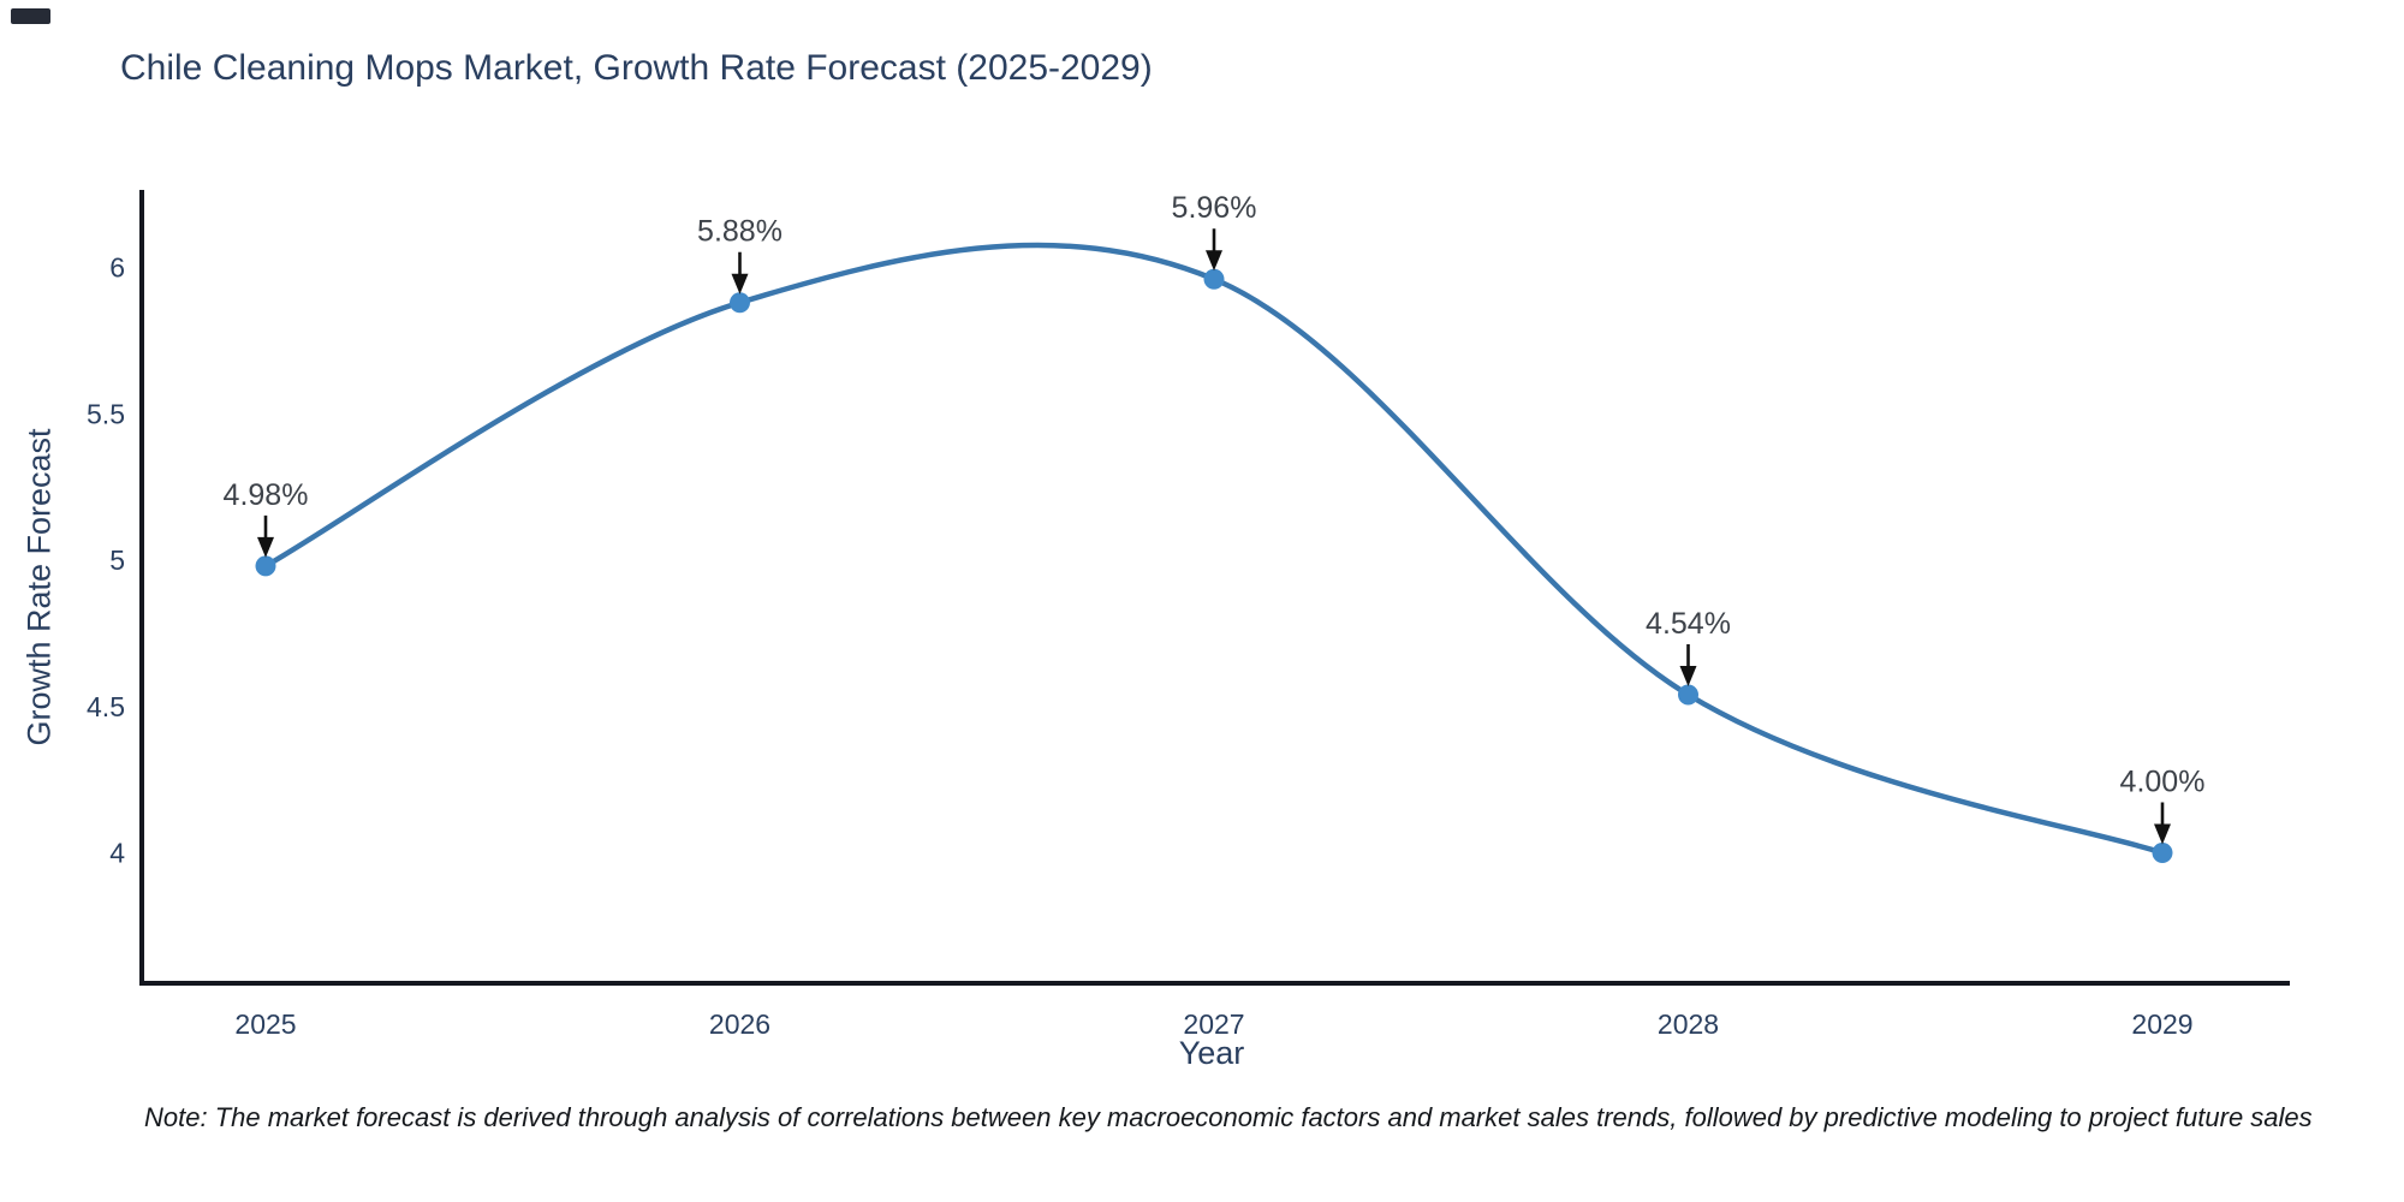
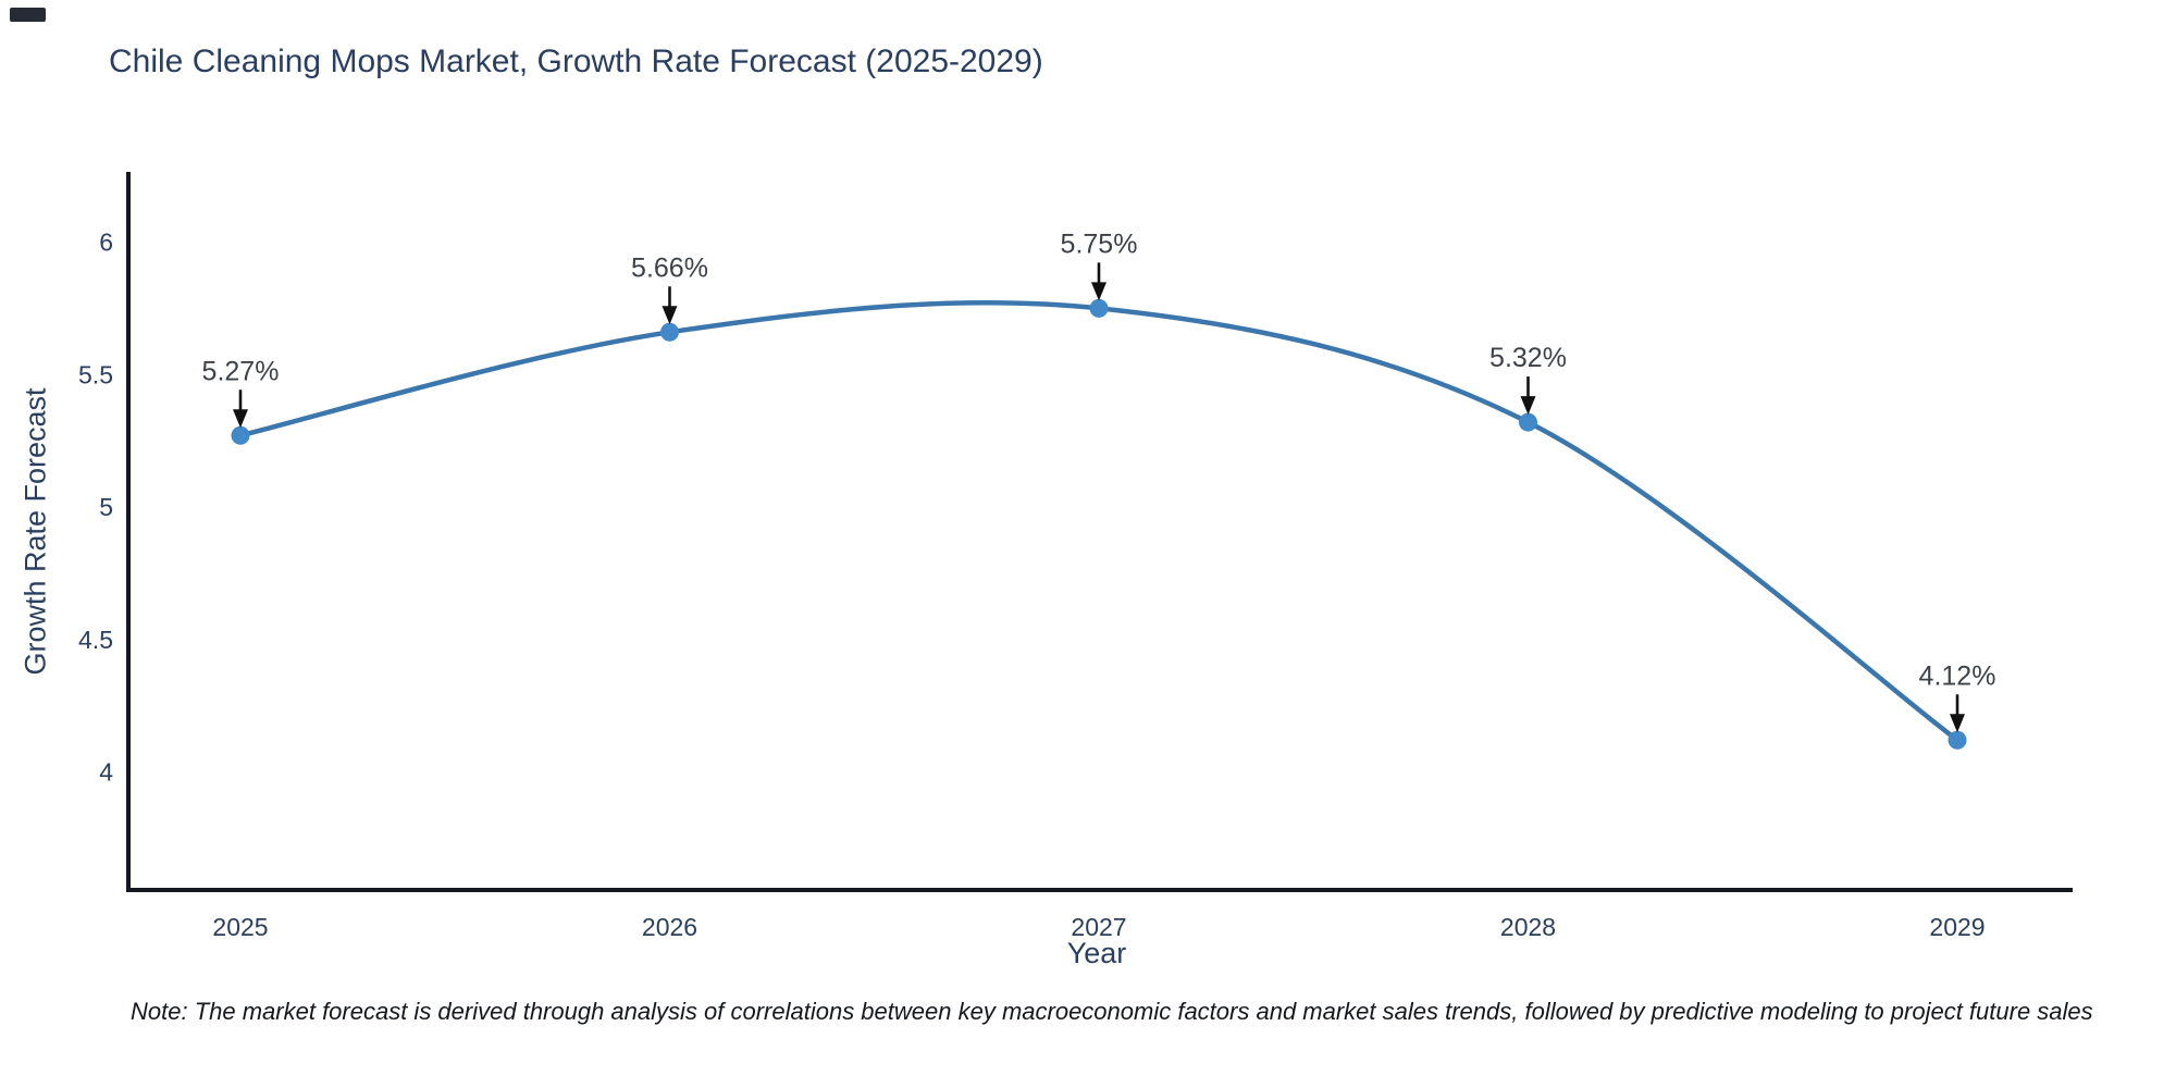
2025: 4.98% -> 5.27%
2026: 5.88% -> 5.66%
2027: 5.96% -> 5.75%
2028: 4.54% -> 5.32%
2029: 4.00% -> 4.12%
